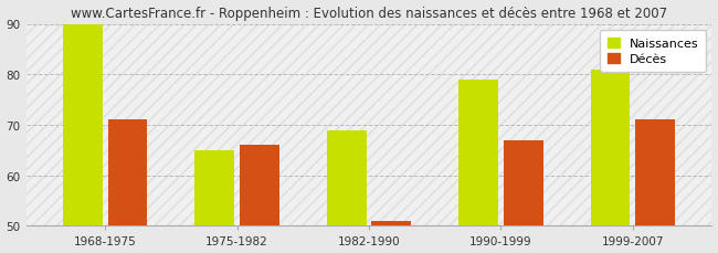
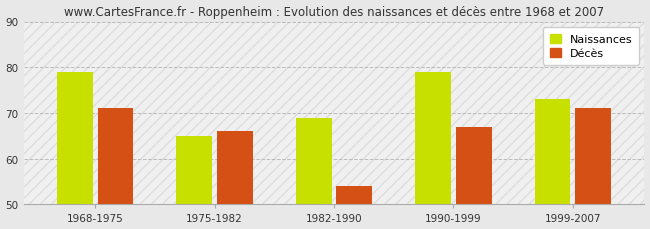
Naissances/1968-1975: 90 -> 79
Décès/1982-1990: 51 -> 54
Naissances/1999-2007: 81 -> 73
